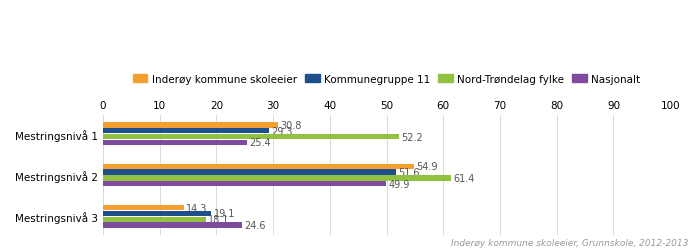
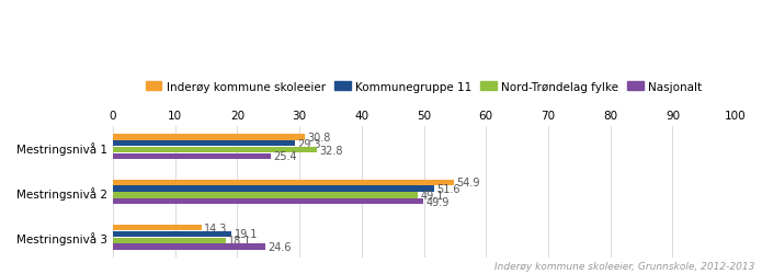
Nord-Trøndelag fylke/Mestringsnivå 1: 52.2 -> 32.8
Nord-Trøndelag fylke/Mestringsnivå 2: 61.4 -> 49.1
